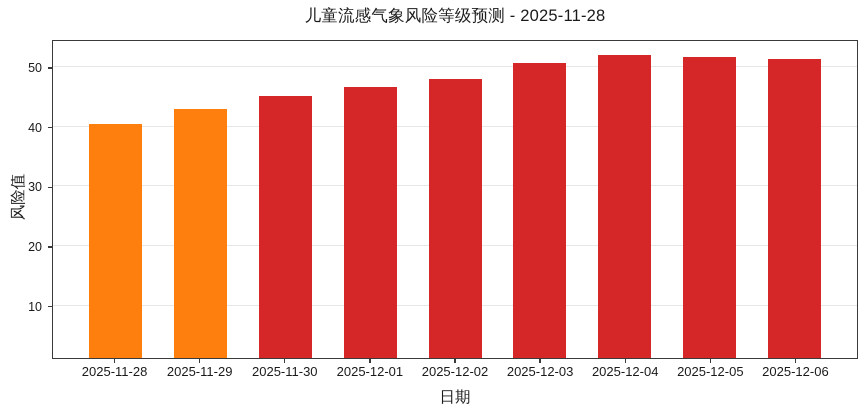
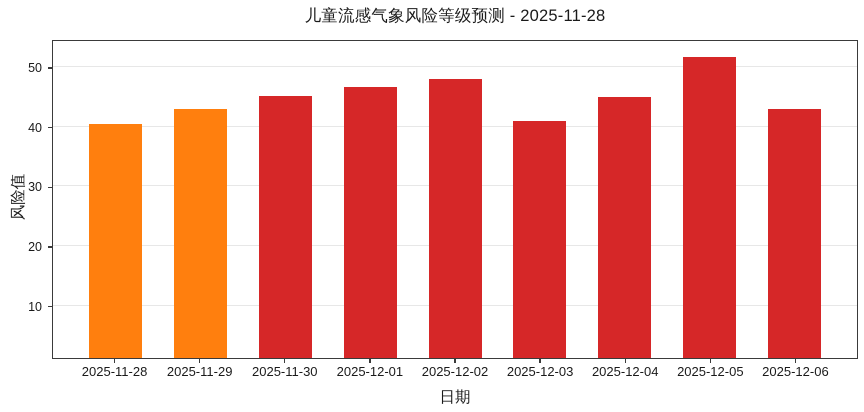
2025-12-03: 51 -> 41
2025-12-04: 52 -> 45
2025-12-06: 51 -> 43
